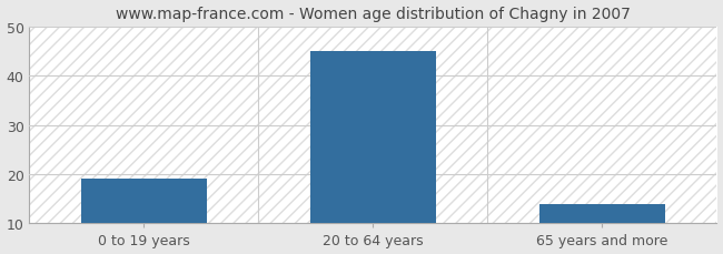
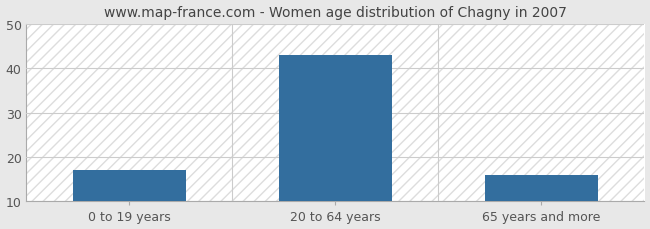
0 to 19 years: 19 -> 17
20 to 64 years: 45 -> 43
65 years and more: 14 -> 16
